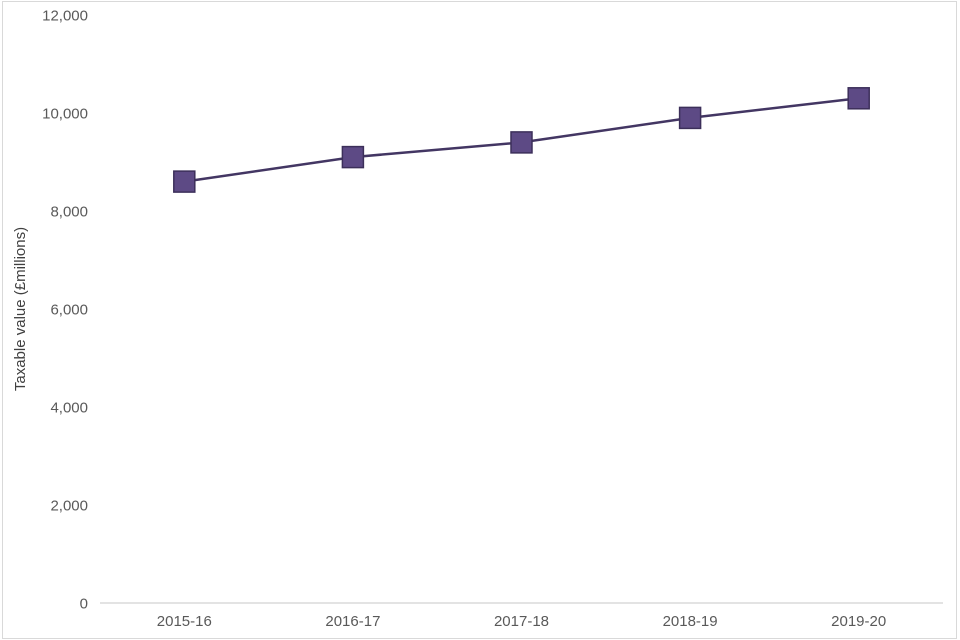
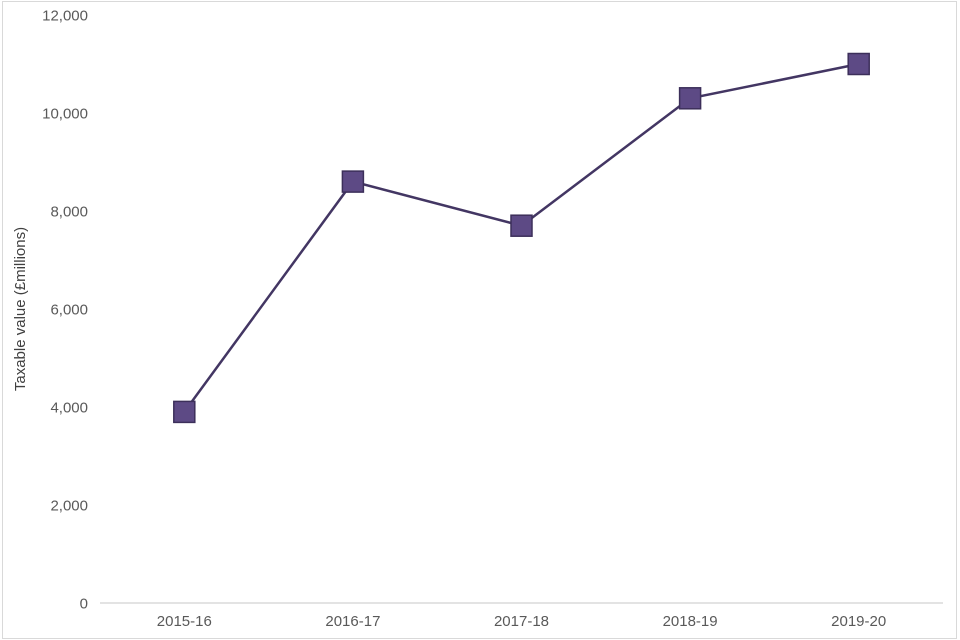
2015-16: 8600 -> 3900
2016-17: 9100 -> 8600
2017-18: 9400 -> 7700
2018-19: 9900 -> 10300
2019-20: 10300 -> 11000
